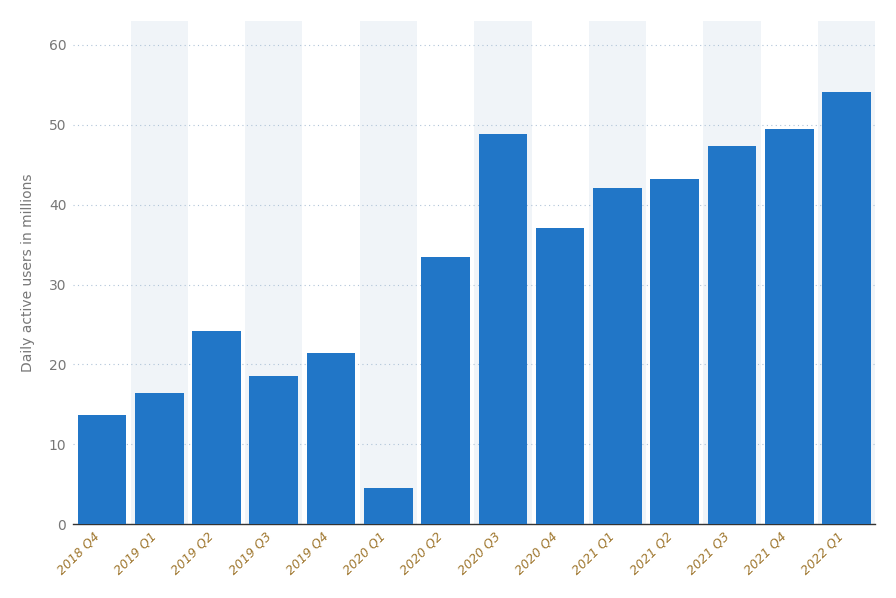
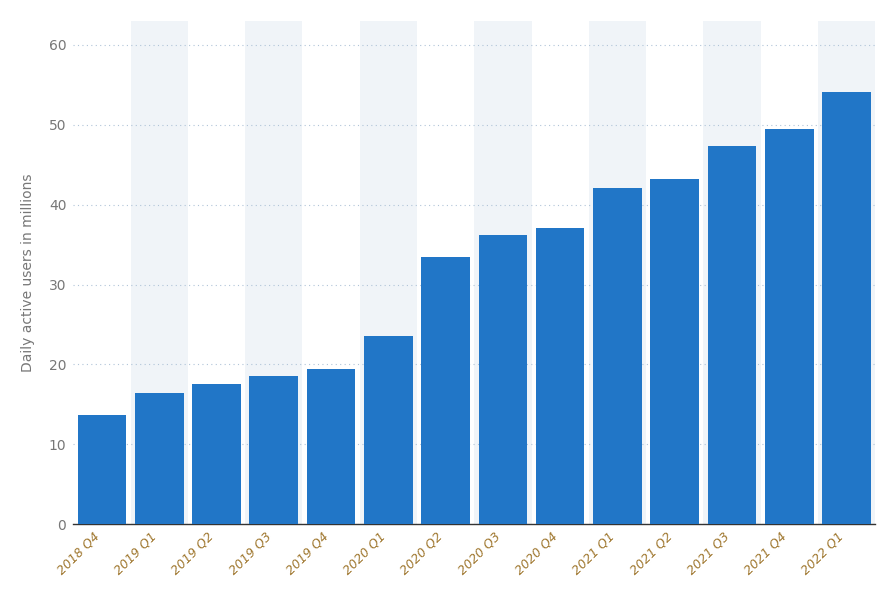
2019 Q2: 24.2 -> 17.6
2019 Q4: 21.4 -> 19.4
2020 Q1: 4.6 -> 23.6
2020 Q3: 48.8 -> 36.2
